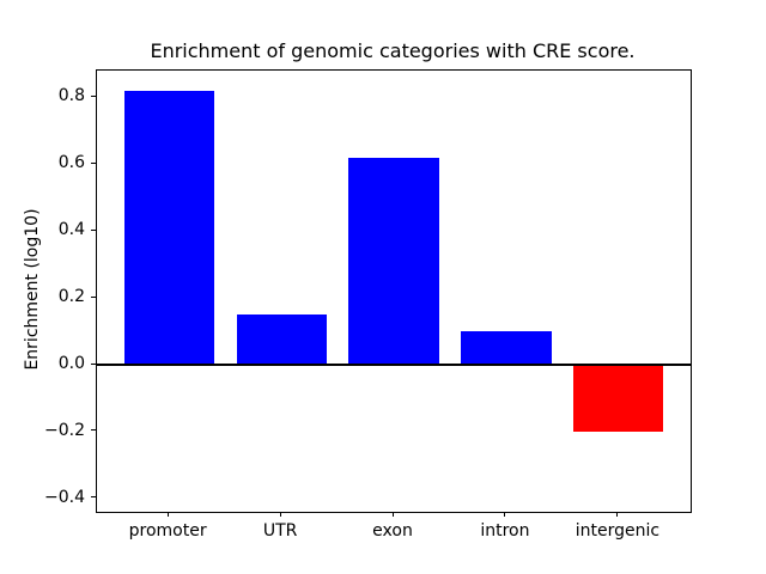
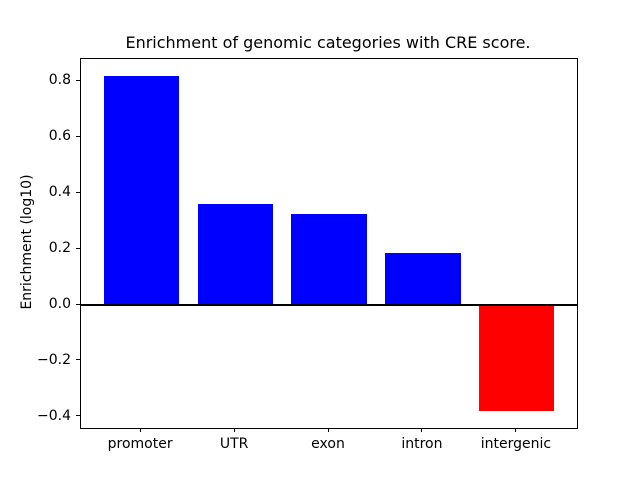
UTR: 0.15 -> 0.36
exon: 0.62 -> 0.33
intron: 0.10 -> 0.18
intergenic: -0.20 -> -0.38
